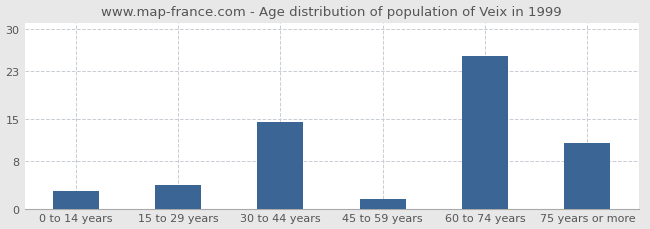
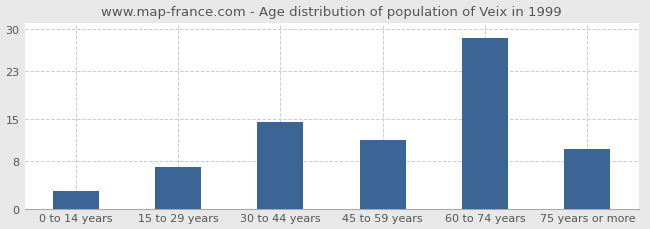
15 to 29 years: 4.0 -> 7.0
45 to 59 years: 1.6 -> 11.5
60 to 74 years: 25.4 -> 28.5
75 years or more: 11.0 -> 10.0
